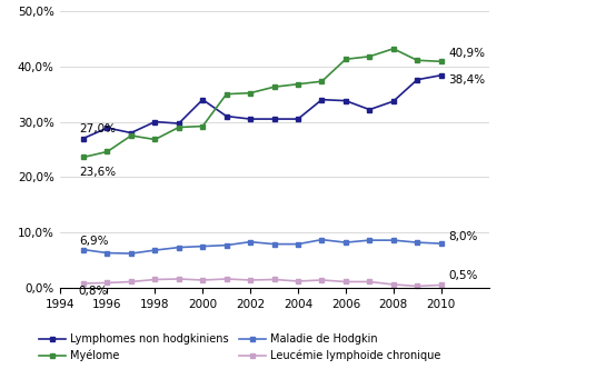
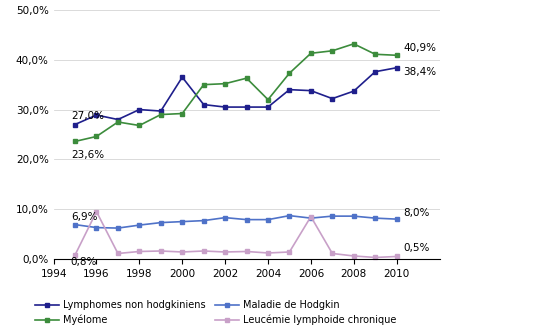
Leucémie lymphoide chronique/1996: 0,9% -> 9,5%
Lymphomes non hodgkiniens/2000: 34,0% -> 36,5%
Myélome/2004: 36,8% -> 32,0%
Leucémie lymphoide chronique/2006: 1,1% -> 8,5%
